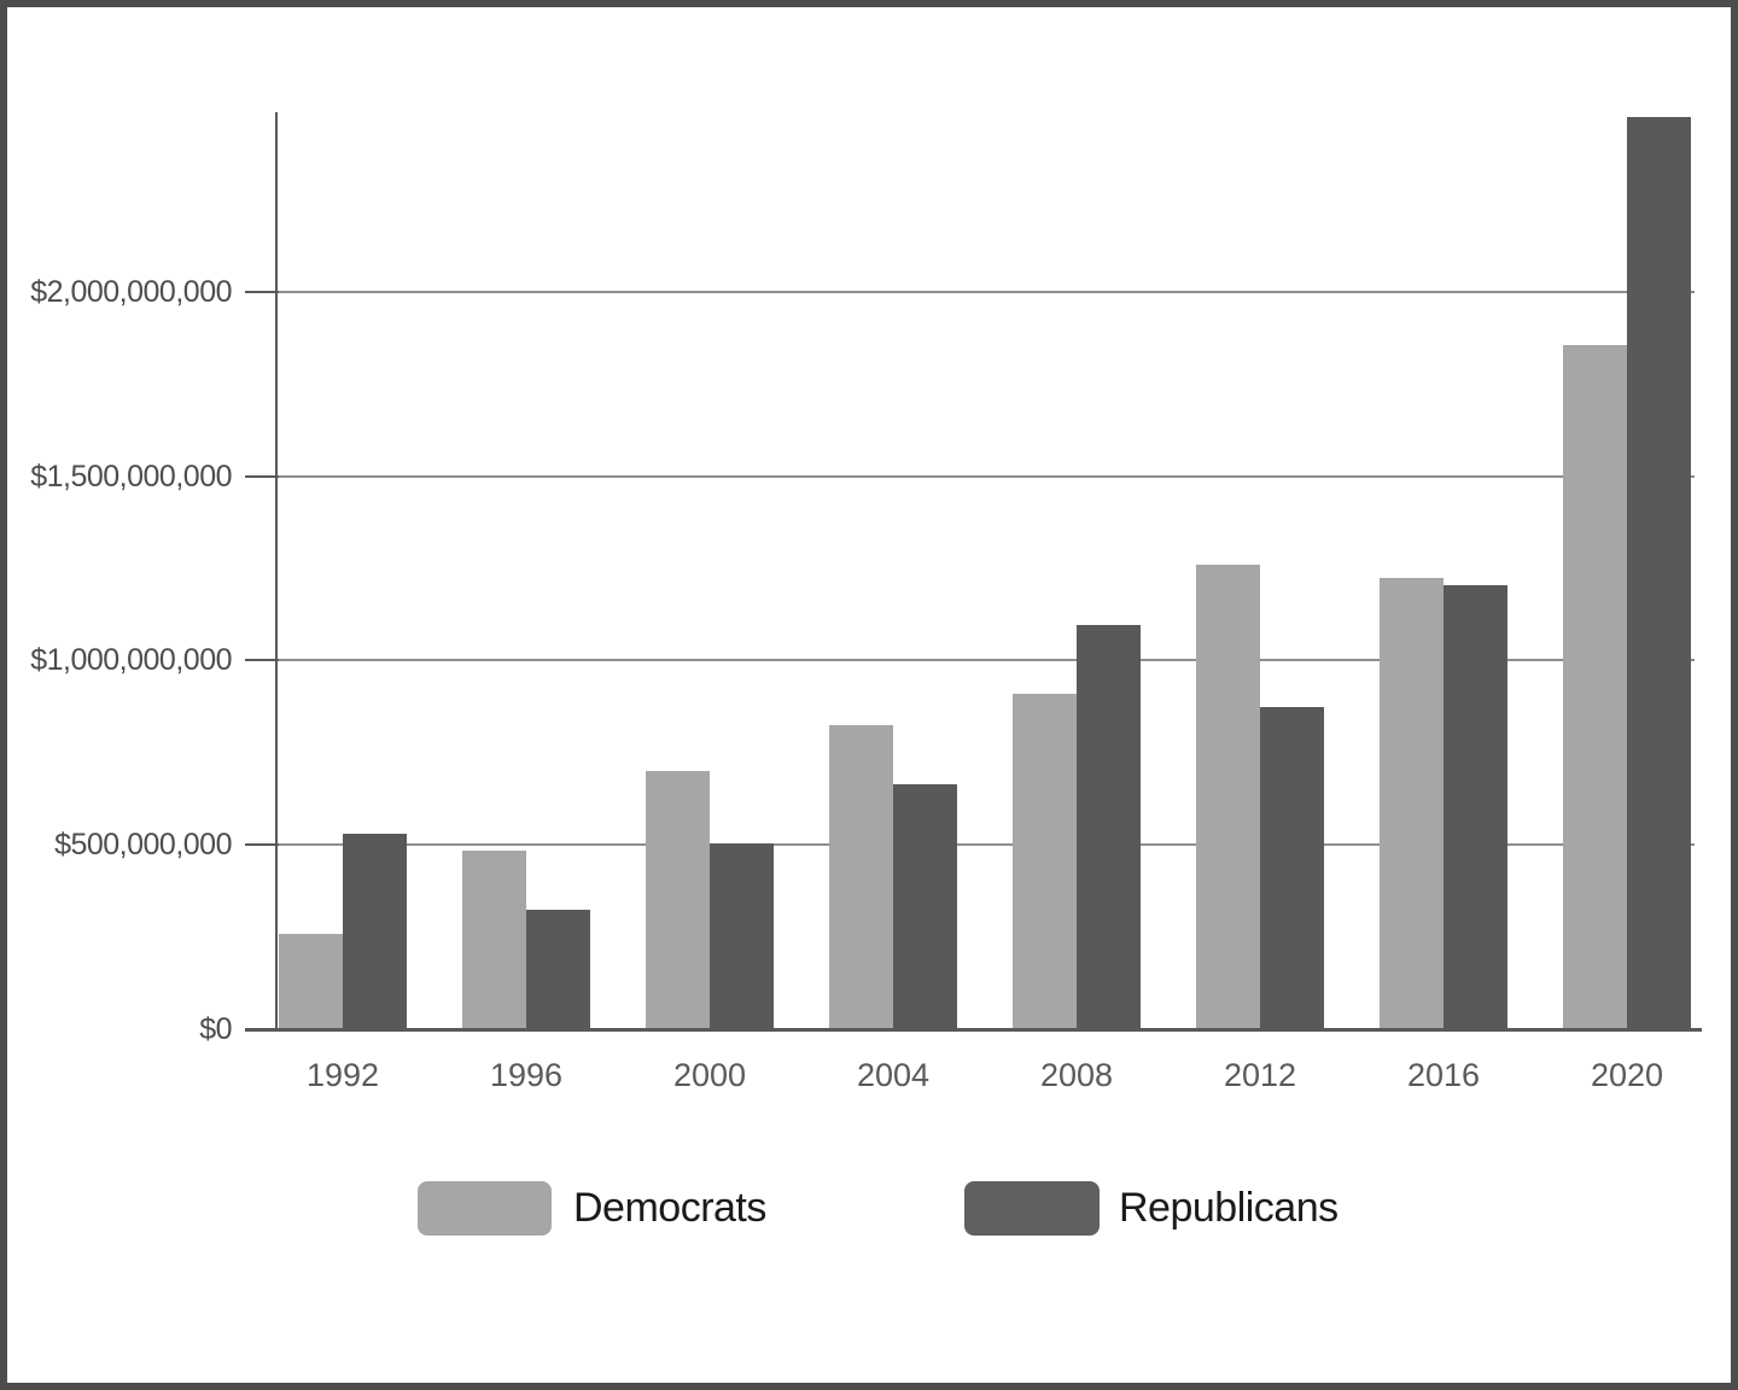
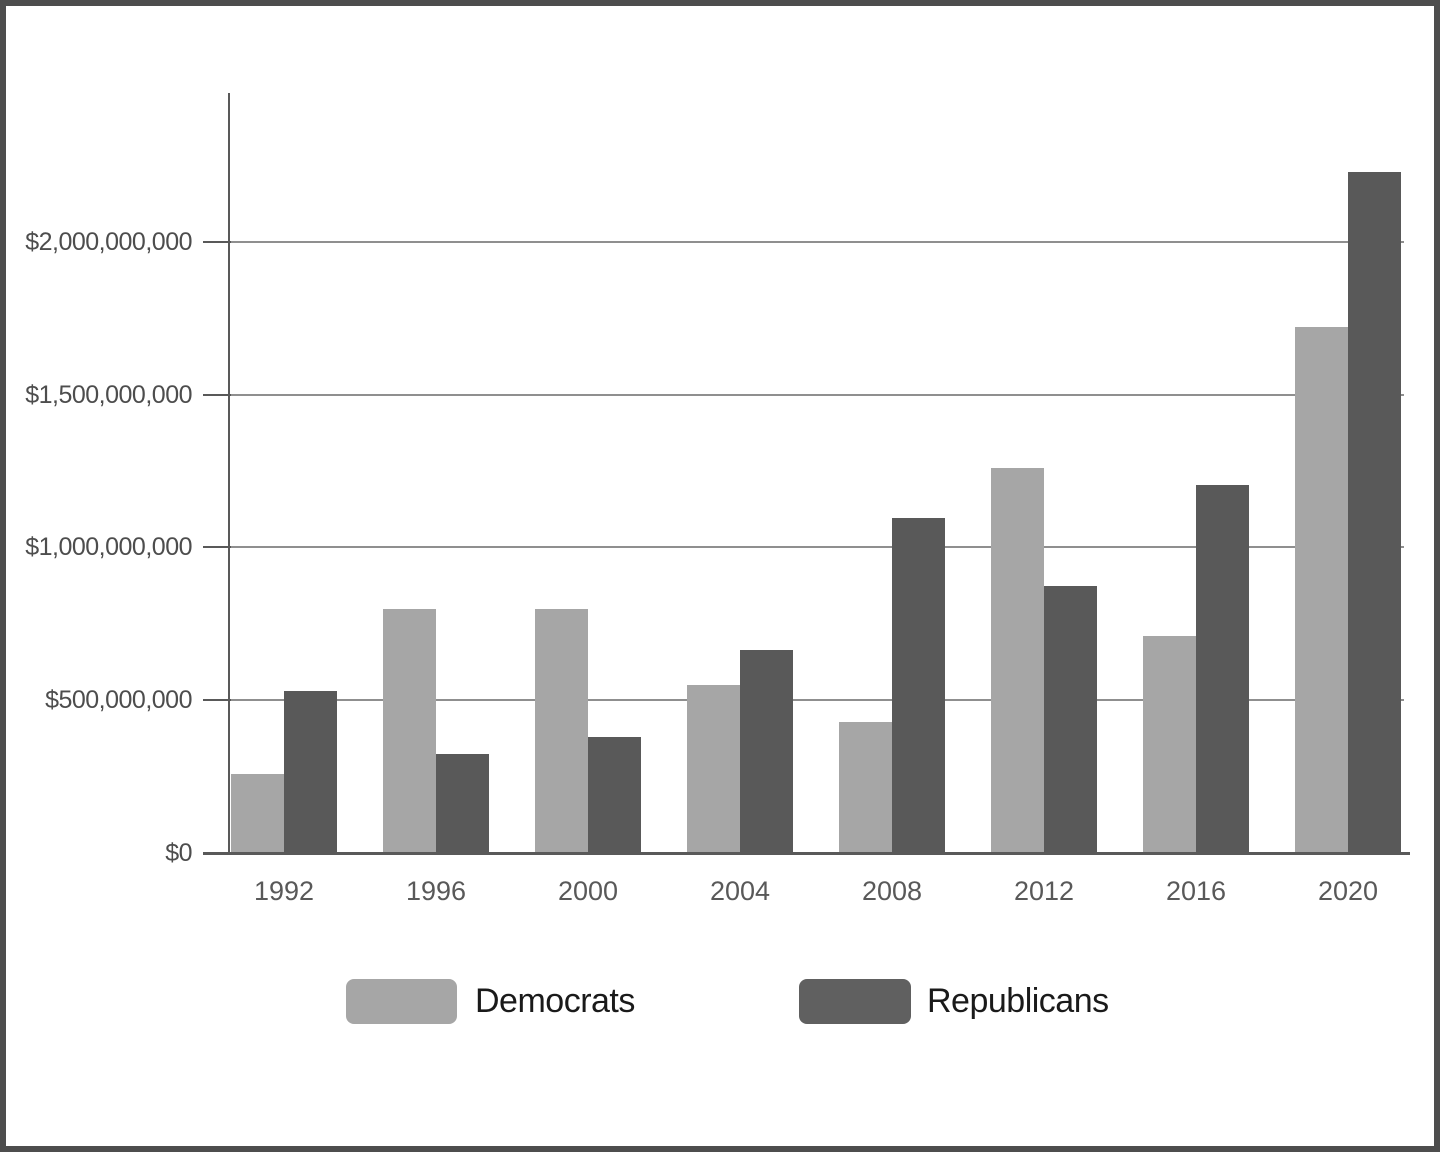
Democrats/1996: $480000000 -> $800000000
Democrats/2000: $700000000 -> $800000000
Republicans/2000: $500000000 -> $380000000
Democrats/2004: $820000000 -> $550000000
Democrats/2008: $910000000 -> $430000000
Democrats/2016: $1220000000 -> $710000000
Democrats/2020: $1860000000 -> $1720000000
Republicans/2020: $2480000000 -> $2230000000
